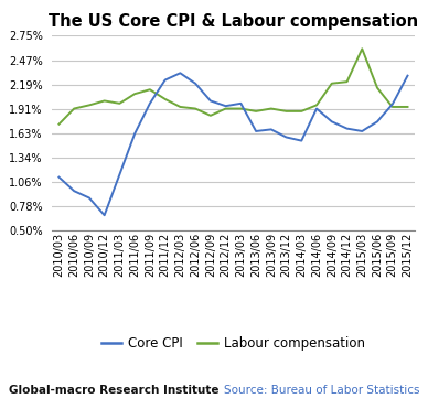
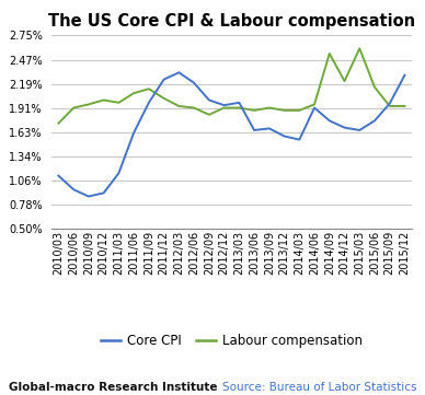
Core CPI/2010/12: 0.68% -> 0.92%
Labour compensation/2014/09: 2.20% -> 2.54%
